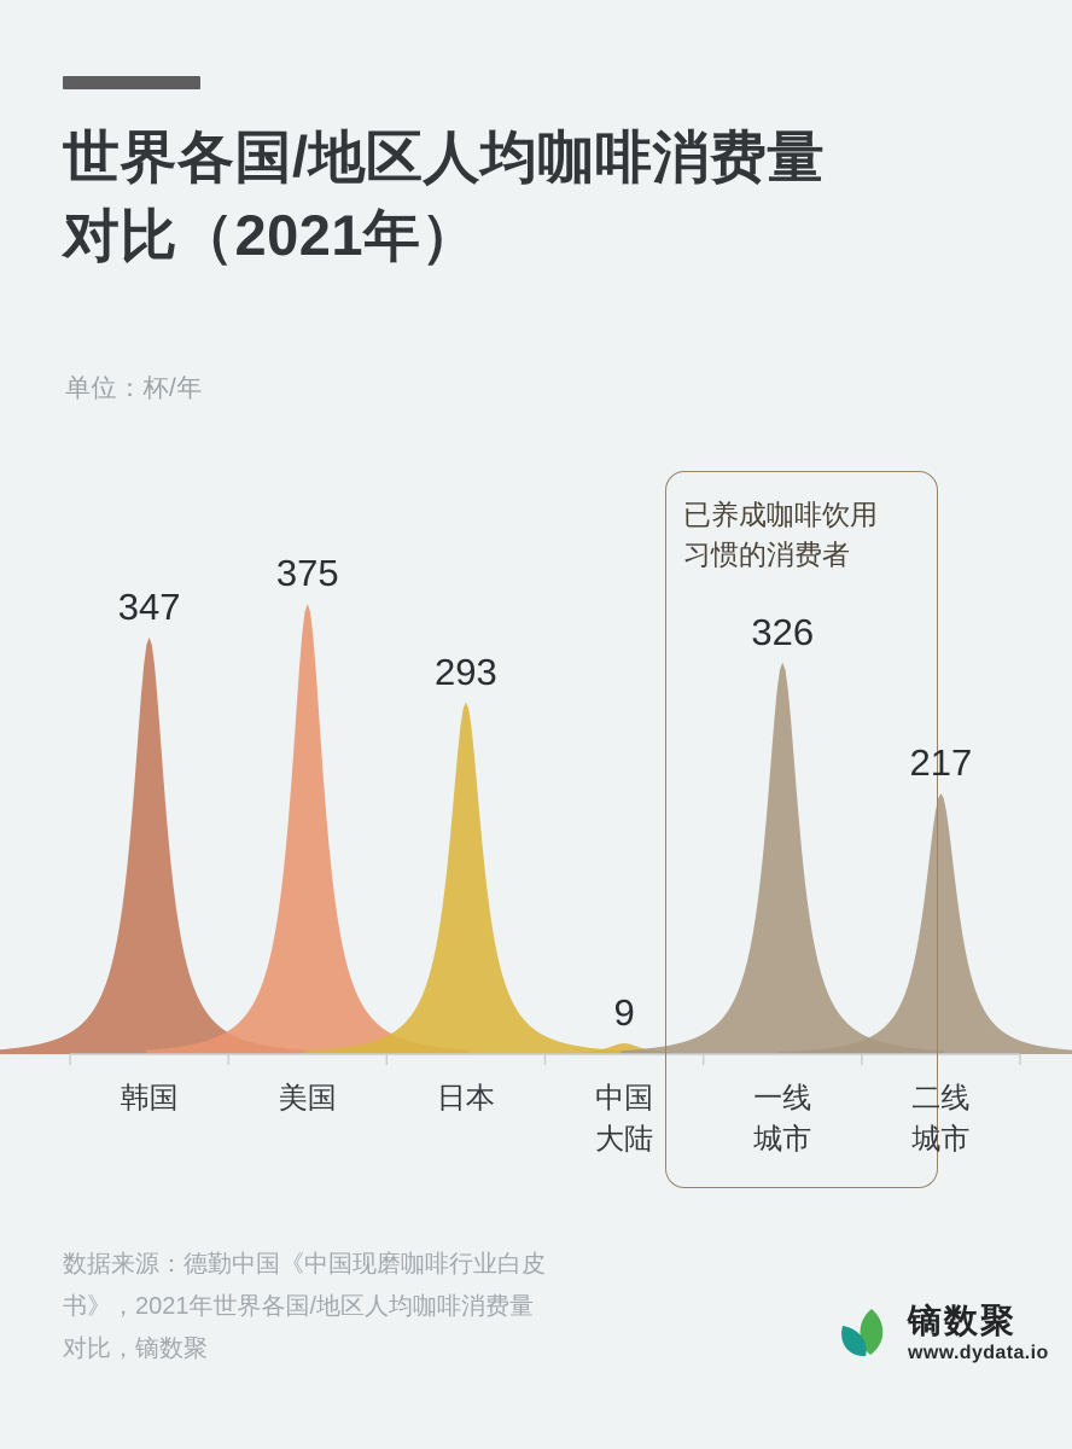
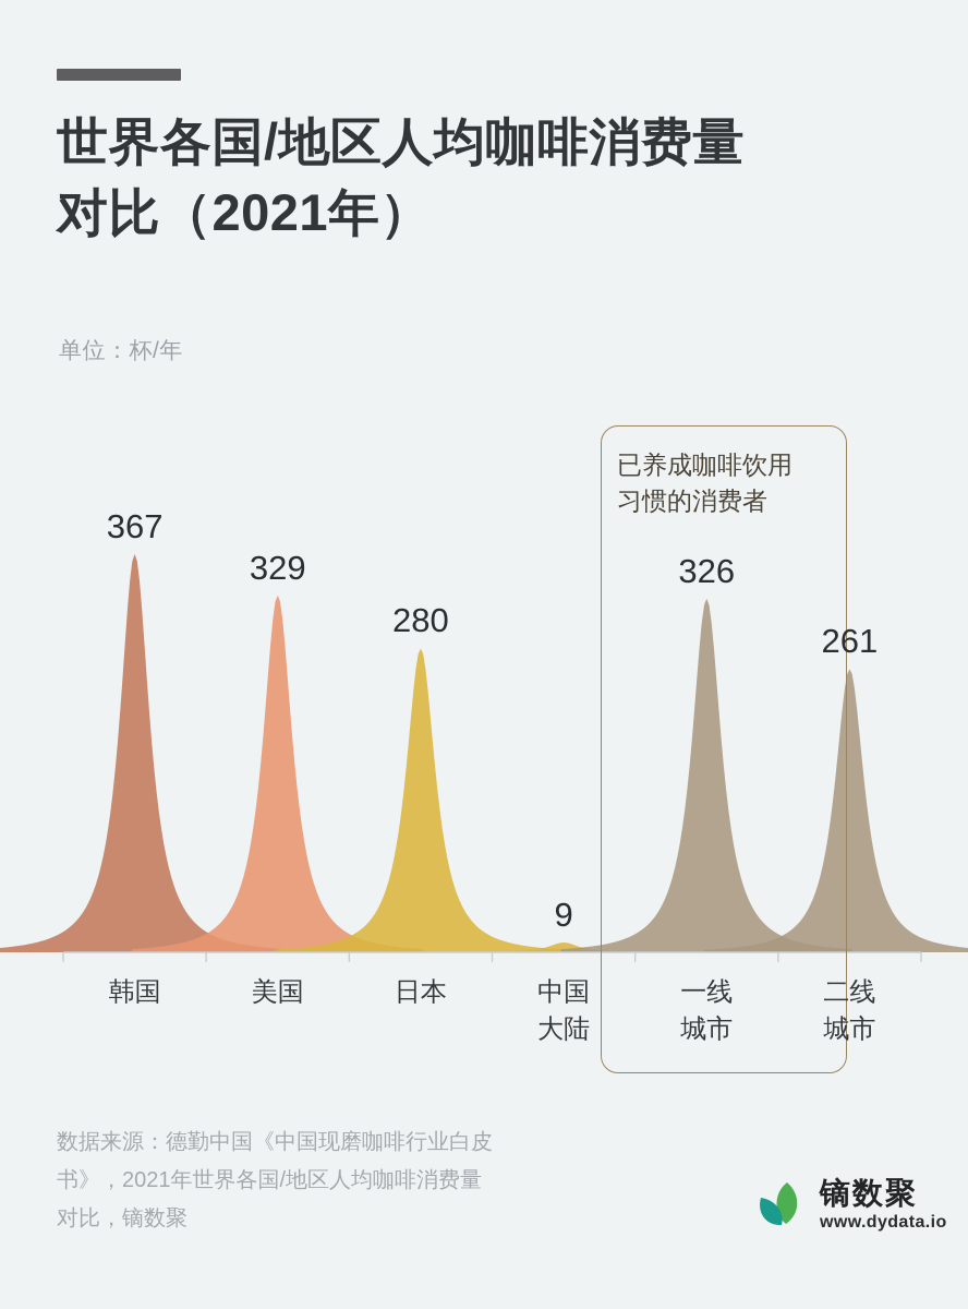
韩国: 347 -> 367
美国: 375 -> 329
日本: 293 -> 280
二线 城市: 217 -> 261
